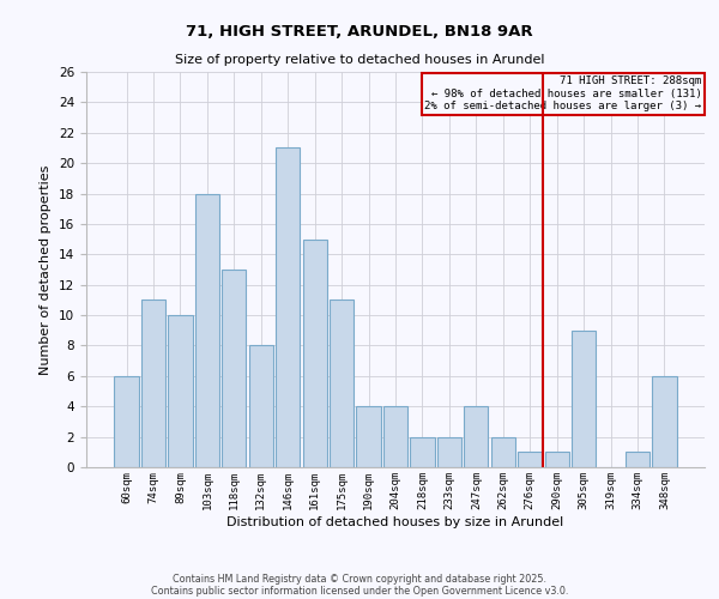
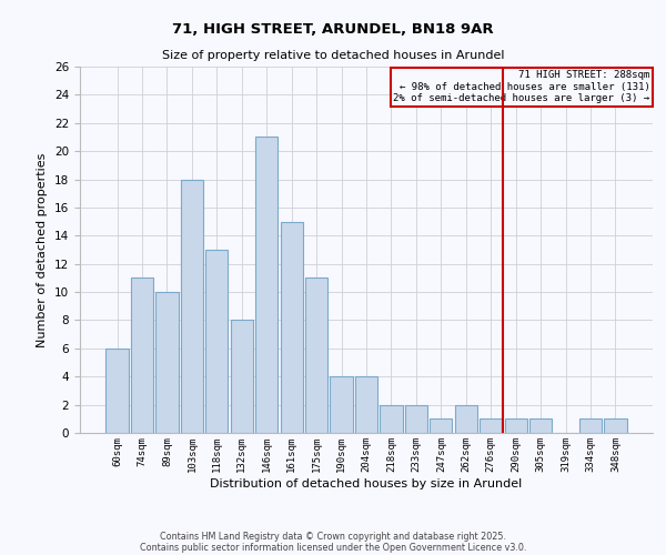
247sqm: 4 -> 1
305sqm: 9 -> 1
348sqm: 6 -> 1
